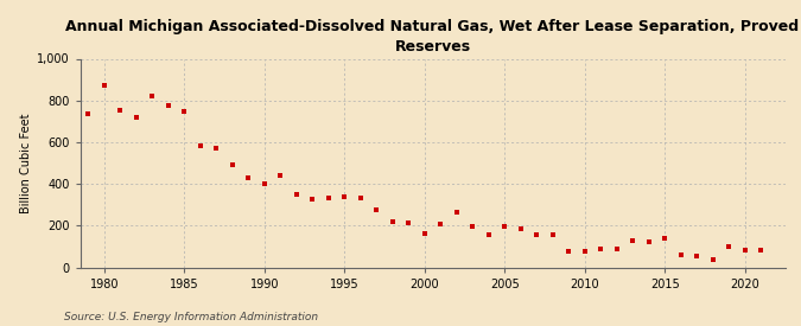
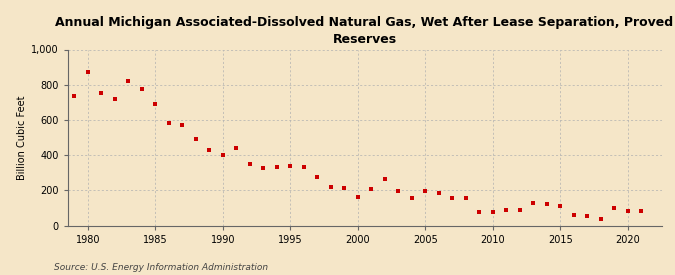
1985: 750 -> 690
2015: 140 -> 110
